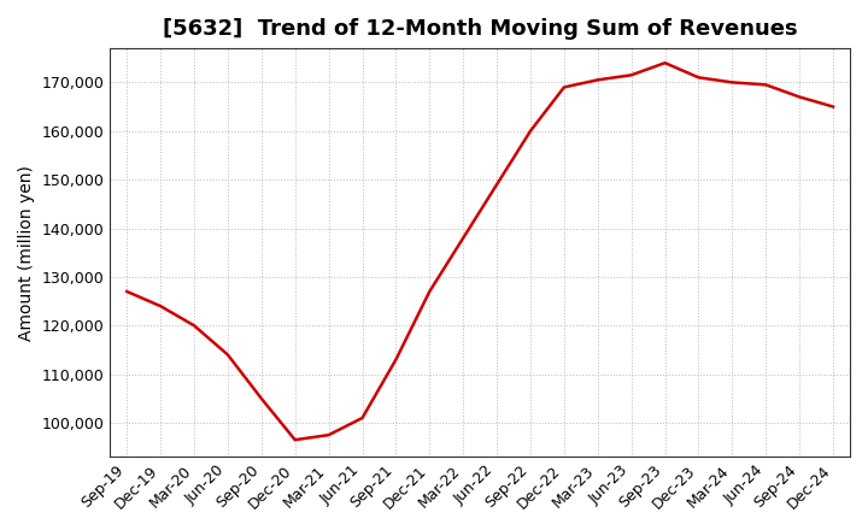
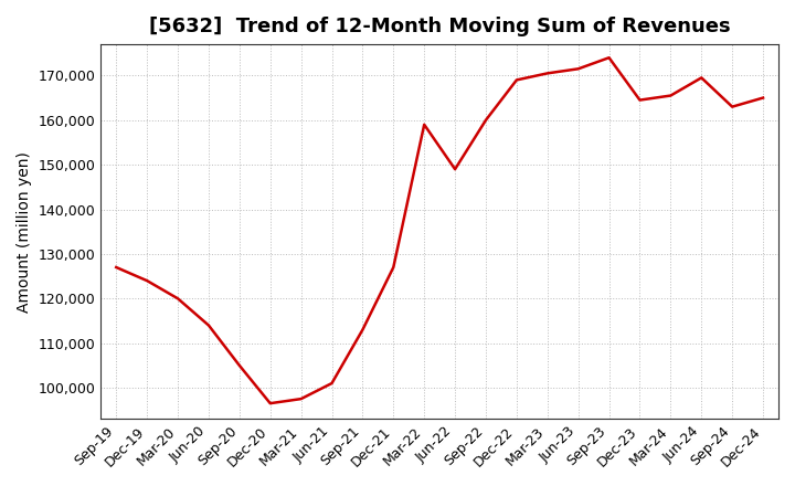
Mar-22: 138,000 -> 159,000
Dec-23: 171,000 -> 164,500
Mar-24: 170,000 -> 165,500
Sep-24: 167,000 -> 163,000
